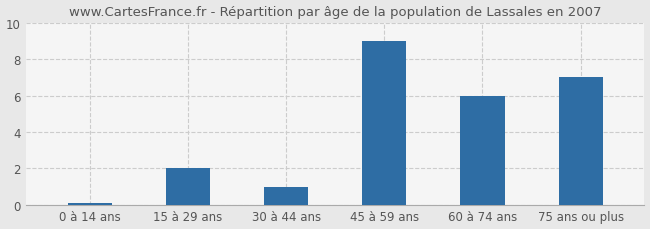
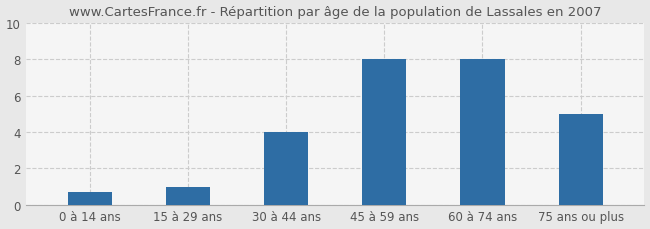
0 à 14 ans: 0.1 -> 0.7
15 à 29 ans: 2.0 -> 1.0
30 à 44 ans: 1.0 -> 4.0
45 à 59 ans: 9.0 -> 8.0
60 à 74 ans: 6.0 -> 8.0
75 ans ou plus: 7.0 -> 5.0
